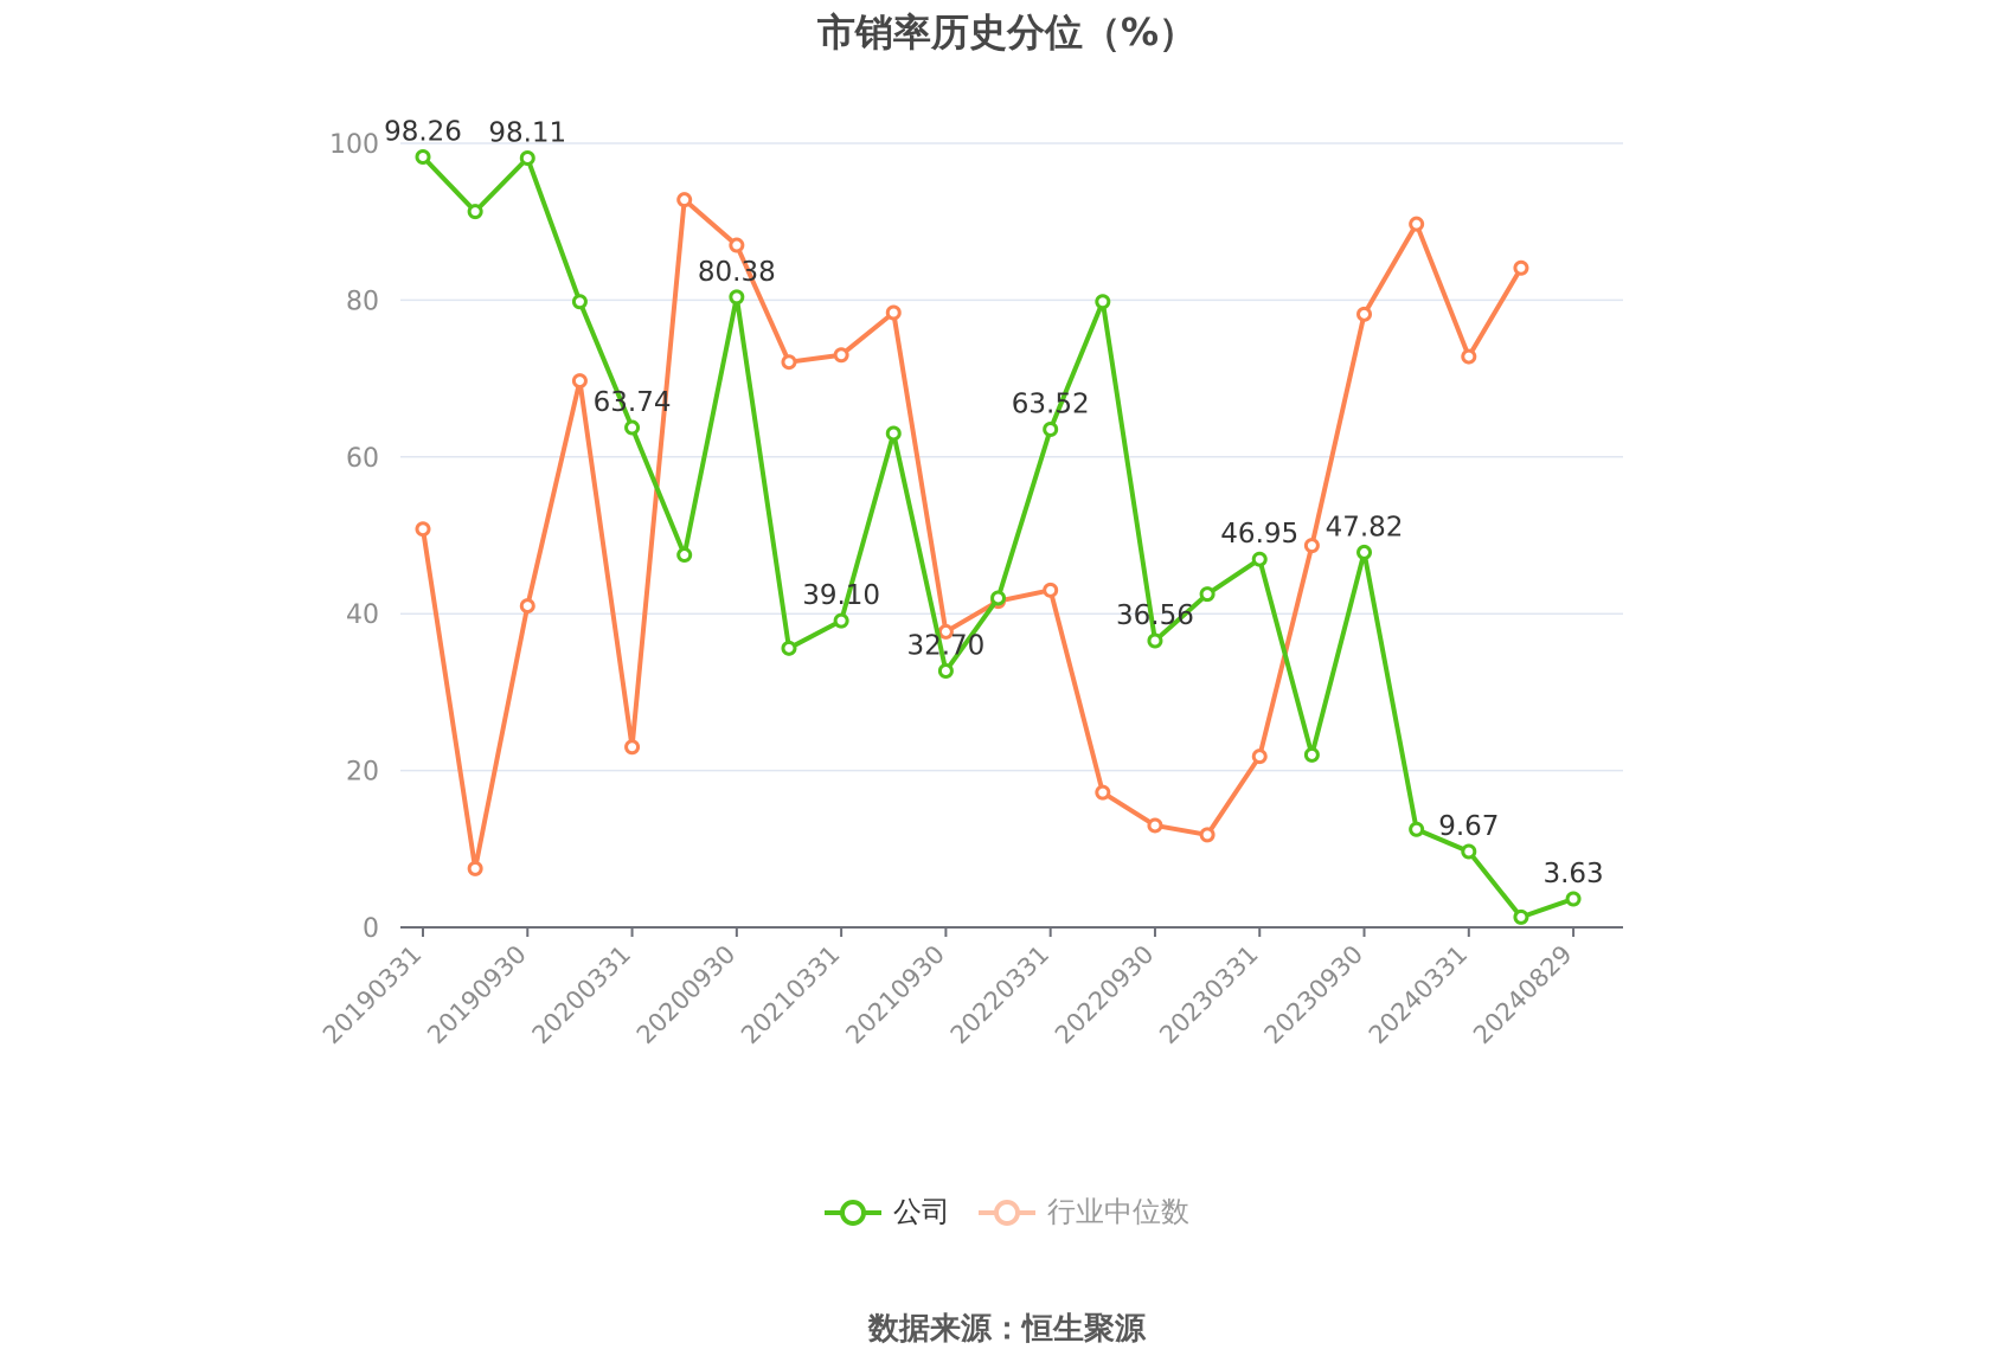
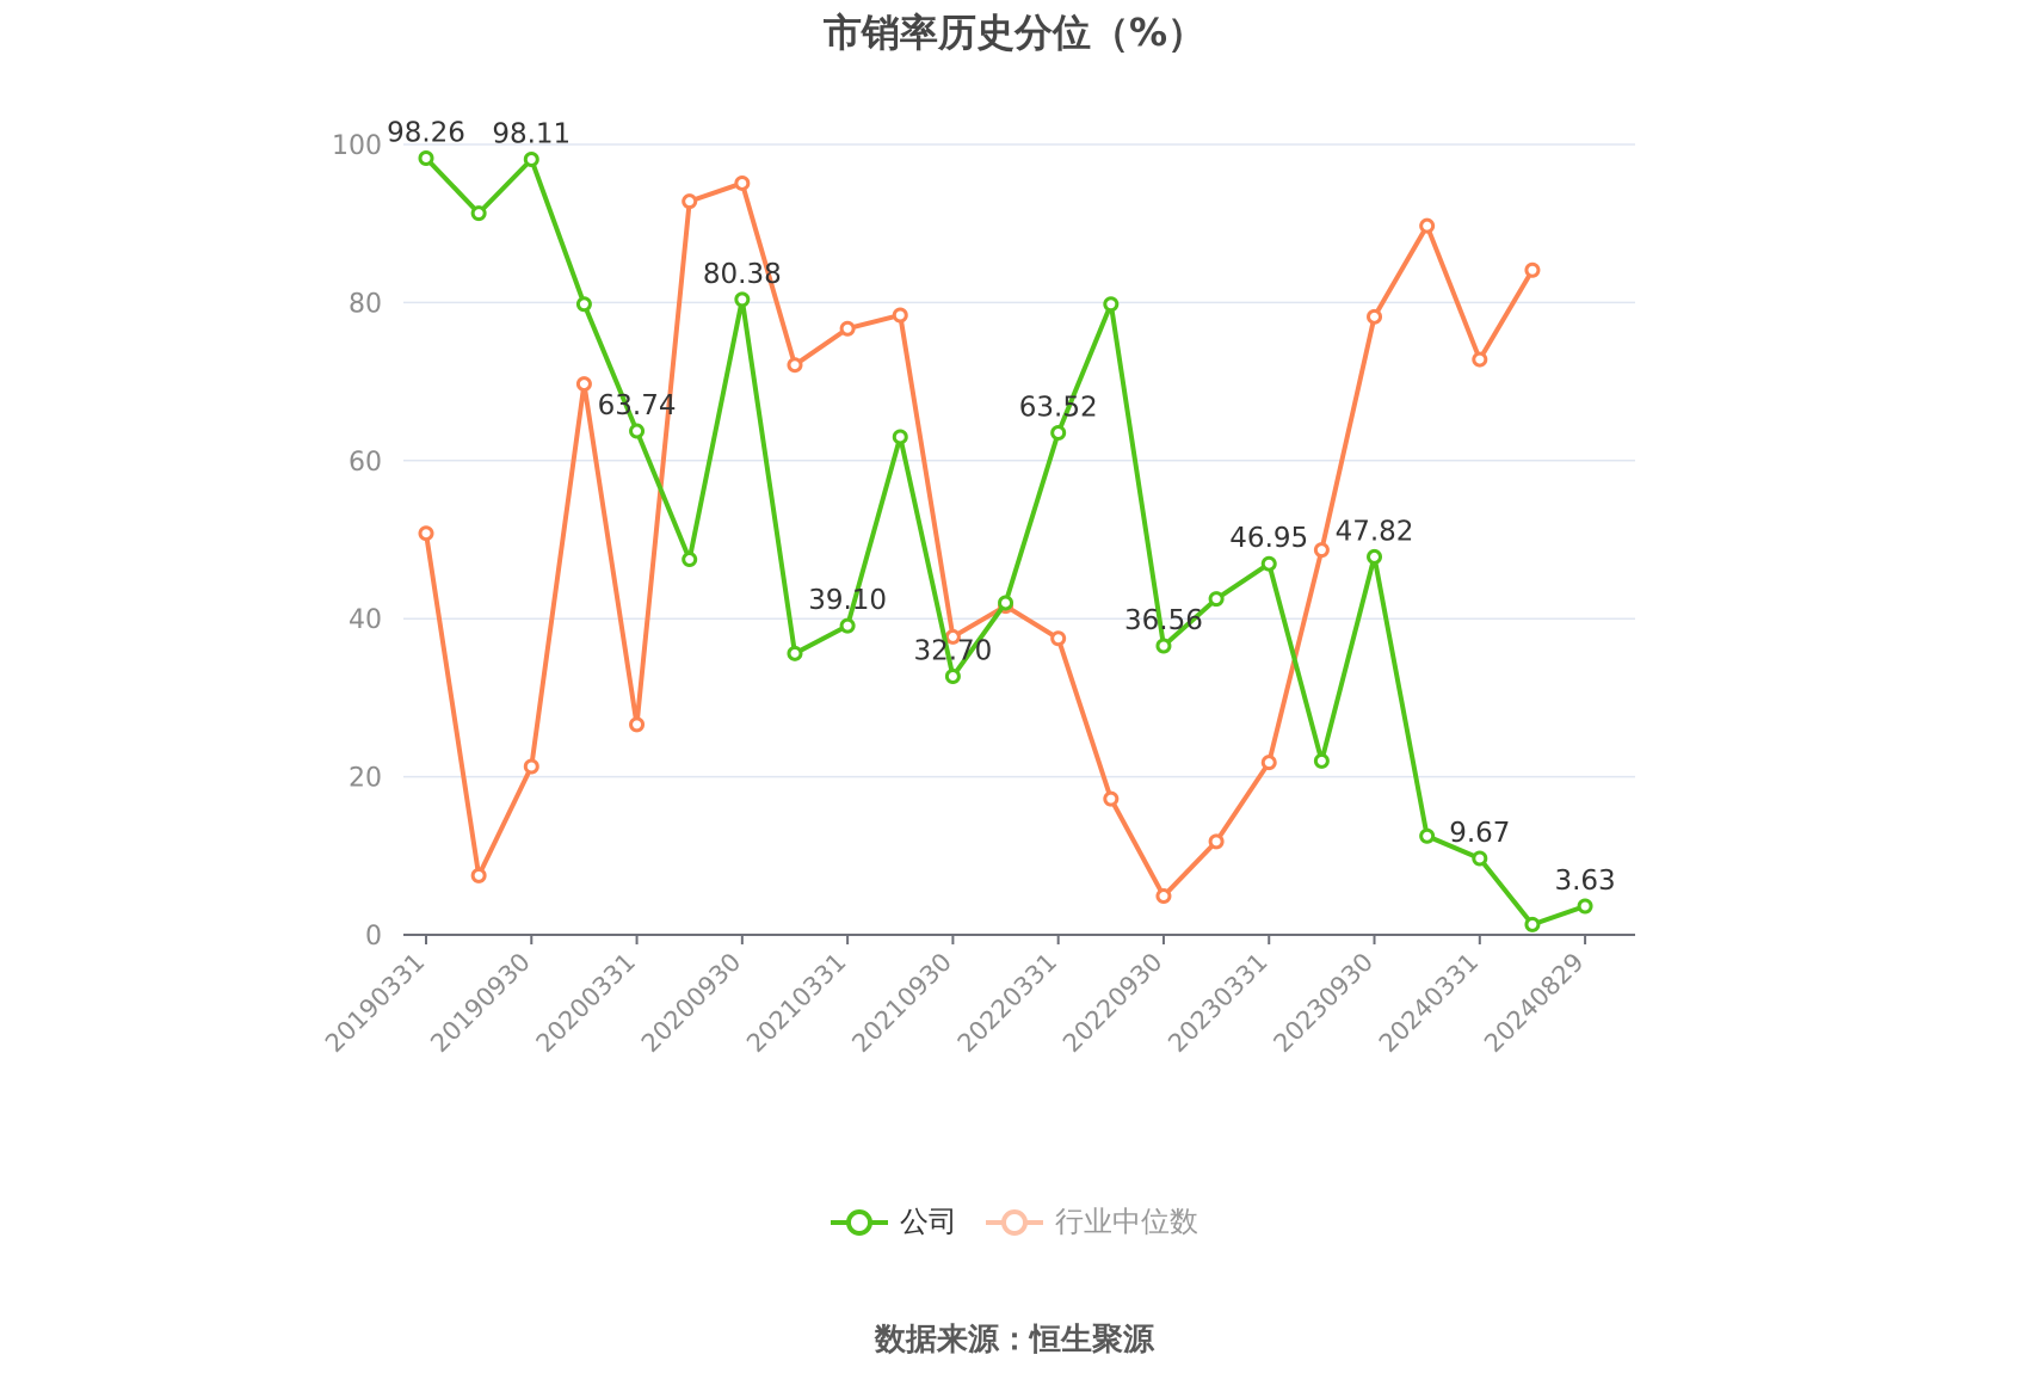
行业中位数/20190930: 41 -> 21
行业中位数/20200331: 23 -> 27
行业中位数/20200930: 87 -> 95
行业中位数/20210331: 73 -> 77
行业中位数/20220331: 43 -> 38
行业中位数/20220930: 13 -> 5
